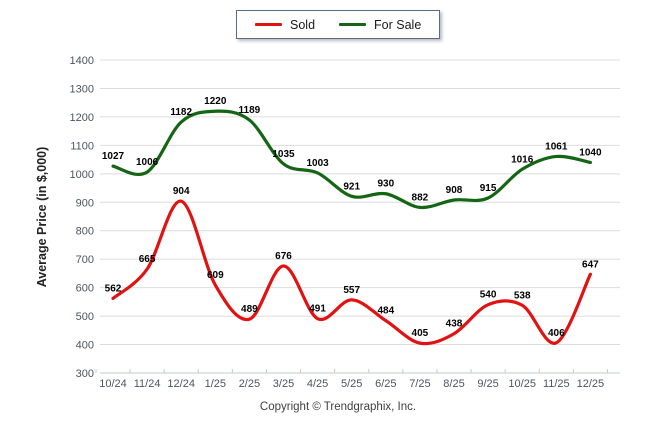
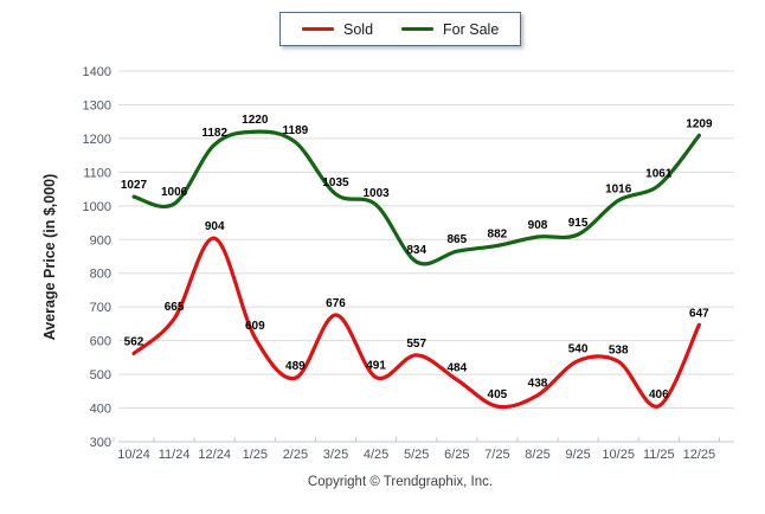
For Sale/5/25: 921 -> 834
For Sale/6/25: 930 -> 865
For Sale/12/25: 1040 -> 1209
